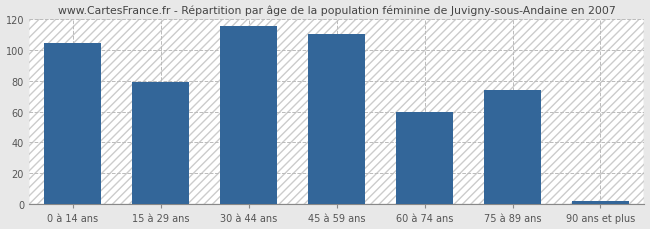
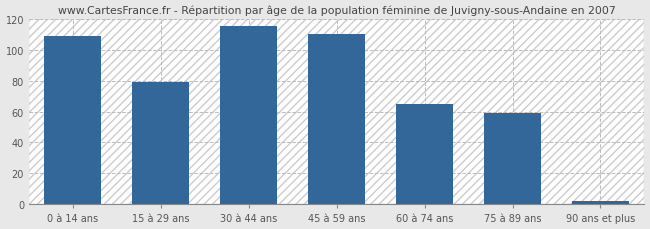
0 à 14 ans: 104 -> 109
60 à 74 ans: 60 -> 65
75 à 89 ans: 74 -> 59
